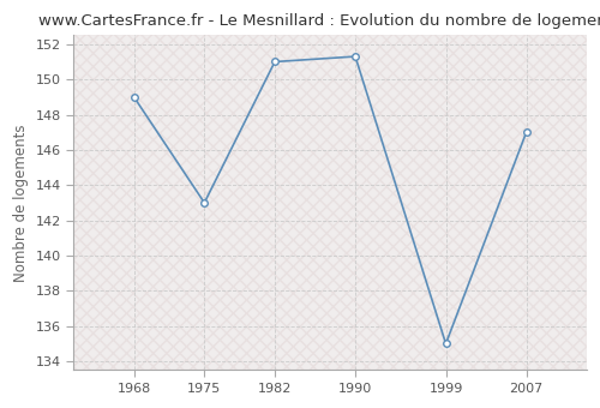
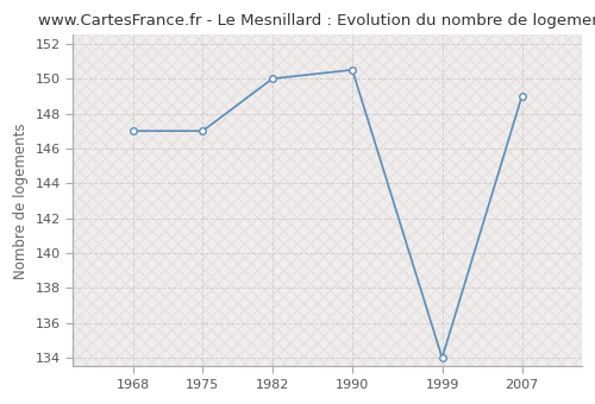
1968: 149.0 -> 147.0
1975: 143.0 -> 147.0
1982: 151.0 -> 150.0
1990: 151.3 -> 150.5
1999: 135.0 -> 134.0
2007: 147.0 -> 149.0
